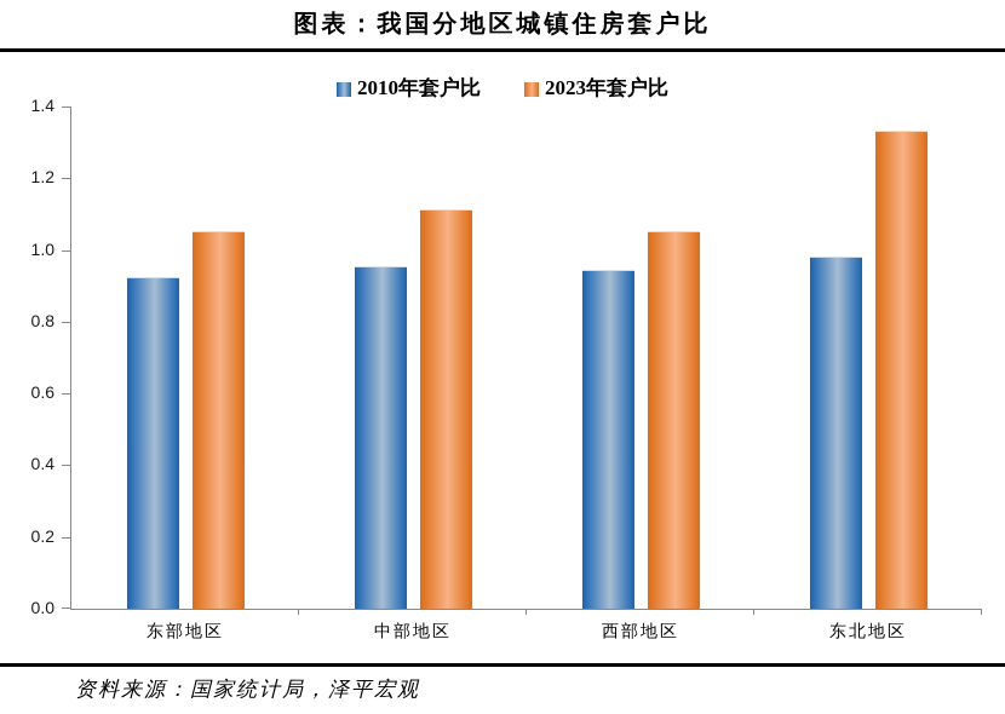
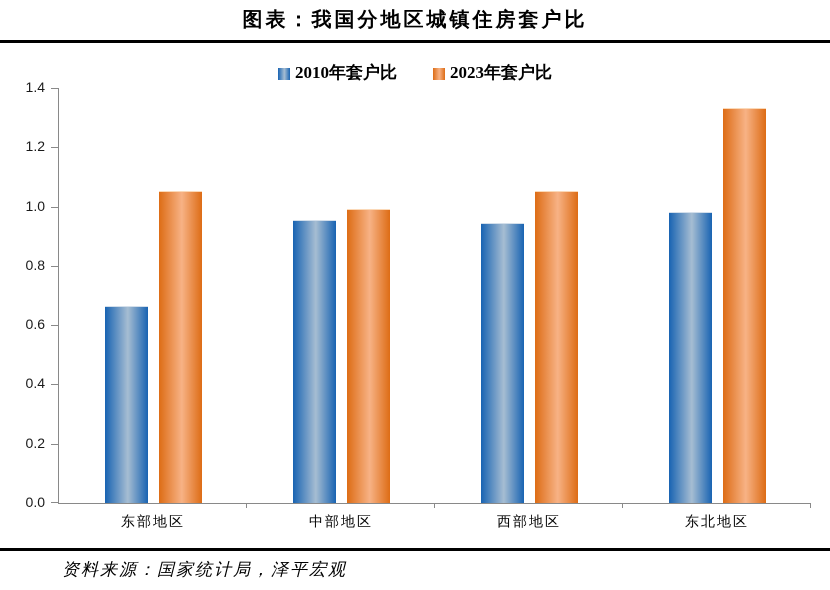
2010年套户比/东部地区: 0.92 -> 0.66
2023年套户比/中部地区: 1.11 -> 0.99
